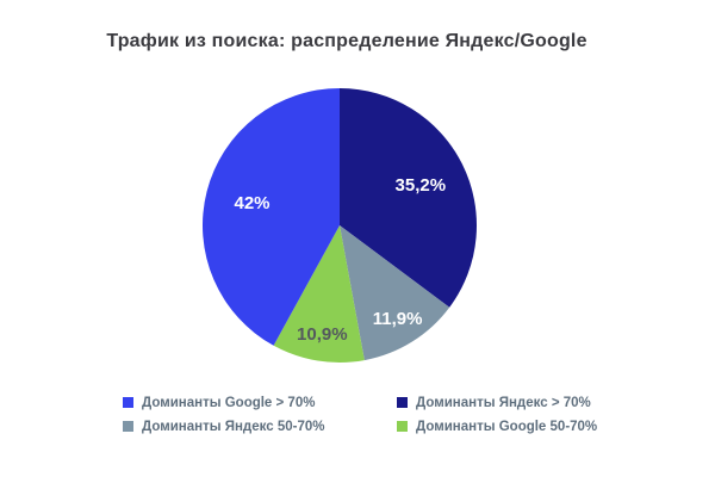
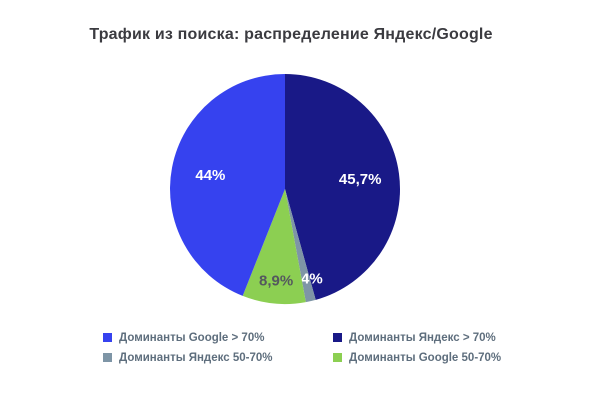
Доминанты Яндекс > 70%: 35,2% -> 45,7%
Доминанты Яндекс 50-70%: 11,9% -> 1,4%
Доминанты Google 50-70%: 10,9% -> 8,9%
Доминанты Google > 70%: 42% -> 44%
